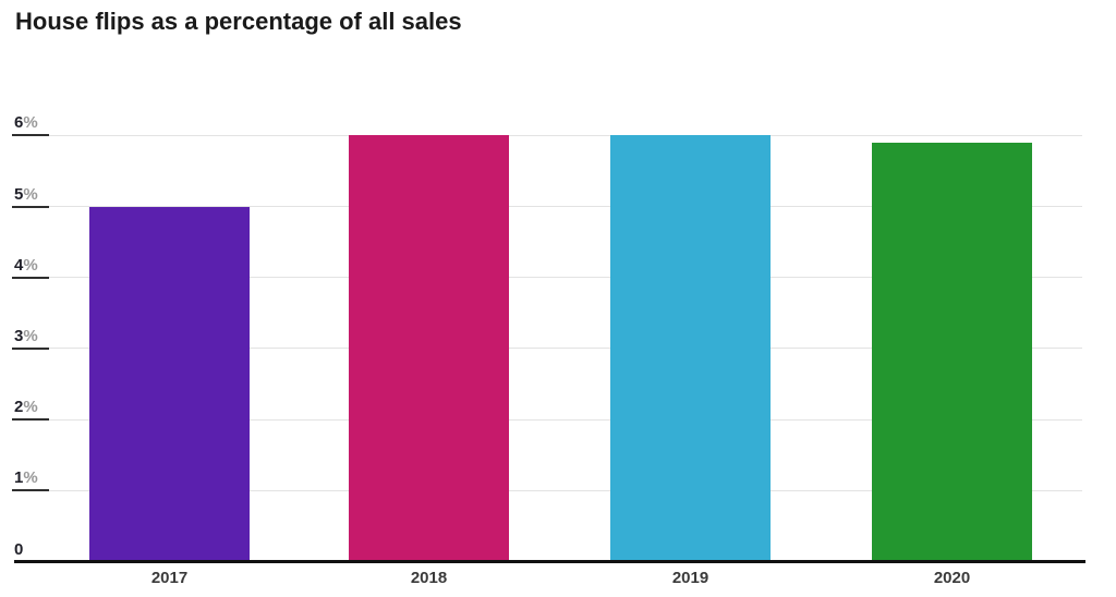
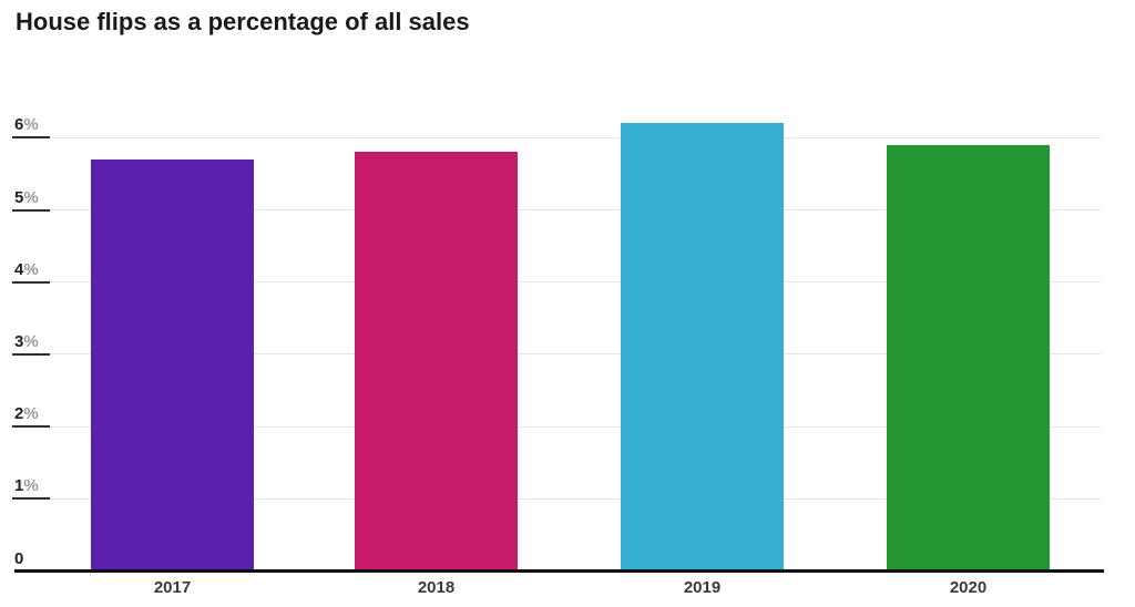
2017: 5.0 -> 5.7
2018: 6.0 -> 5.8
2019: 6.0 -> 6.2
